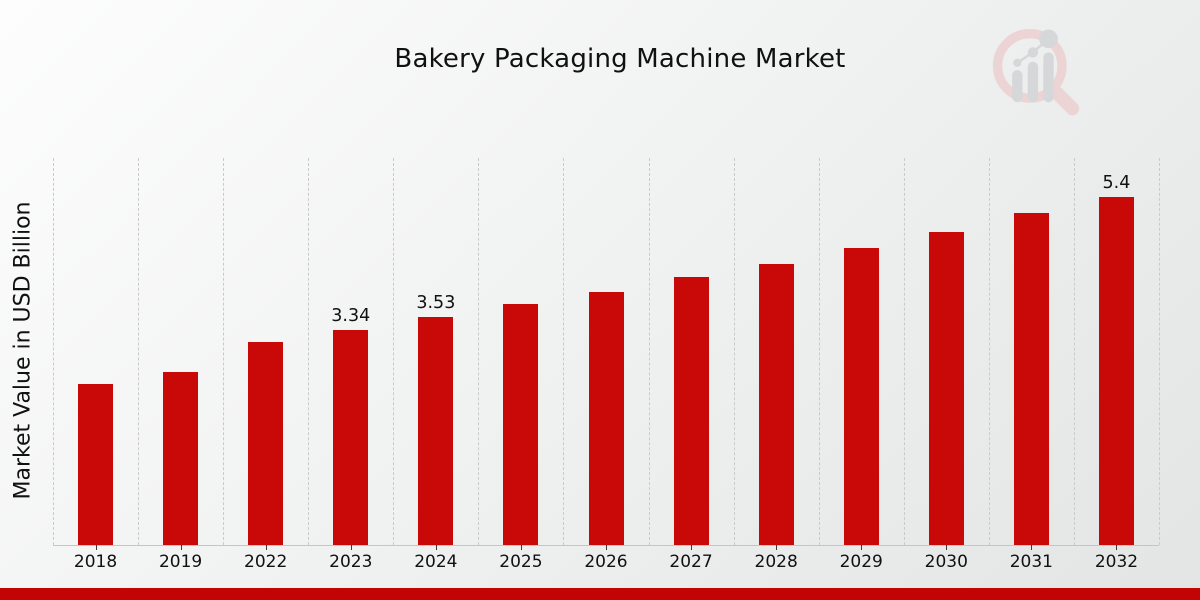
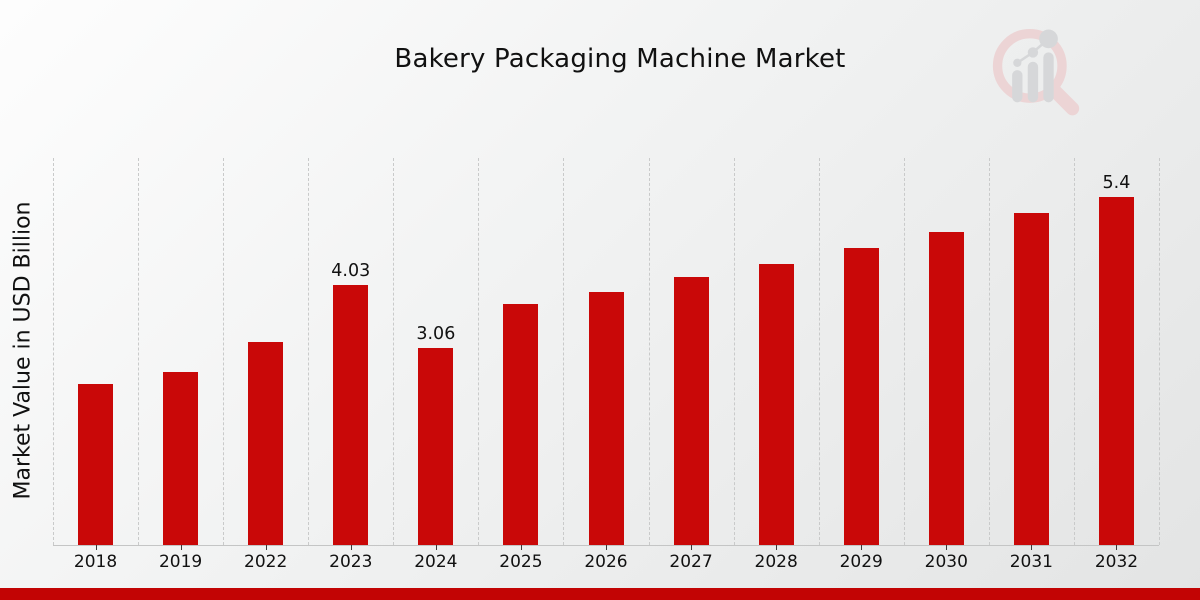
2023: 3.34 -> 4.03
2024: 3.53 -> 3.06
